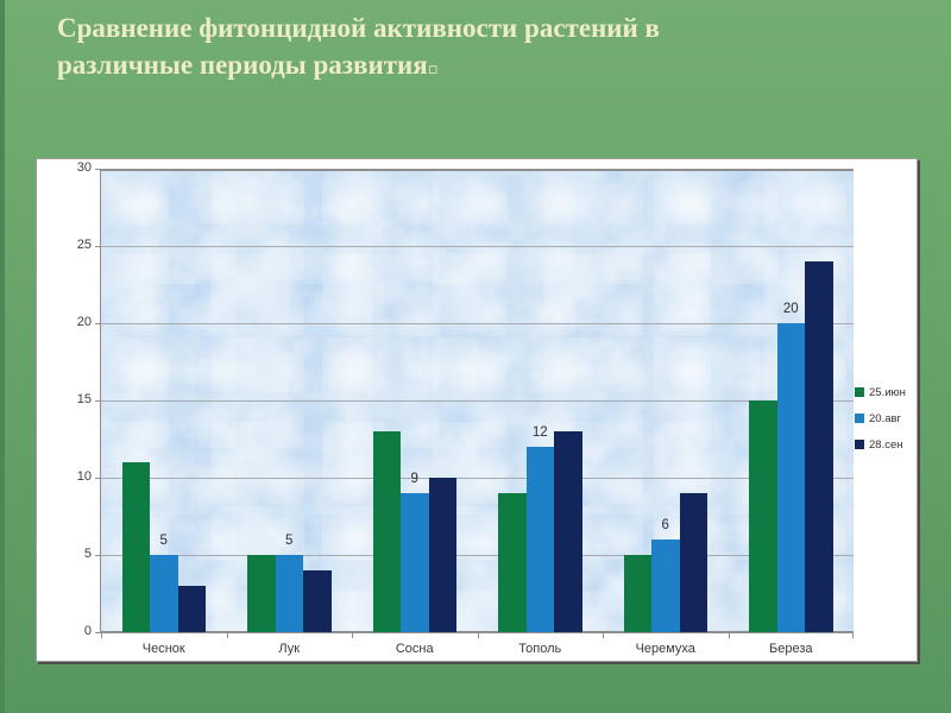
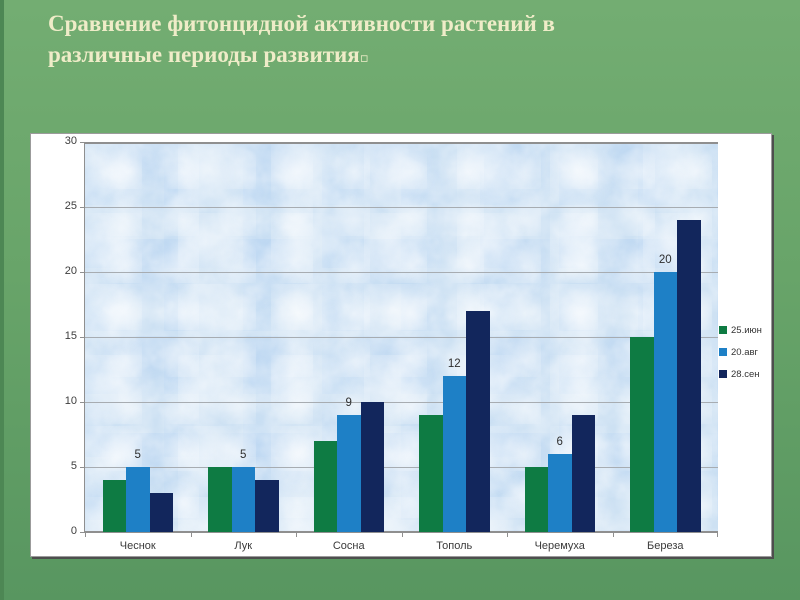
25.июн/Чеснок: 11 -> 4
25.июн/Сосна: 13 -> 7
28.сен/Тополь: 13 -> 17
